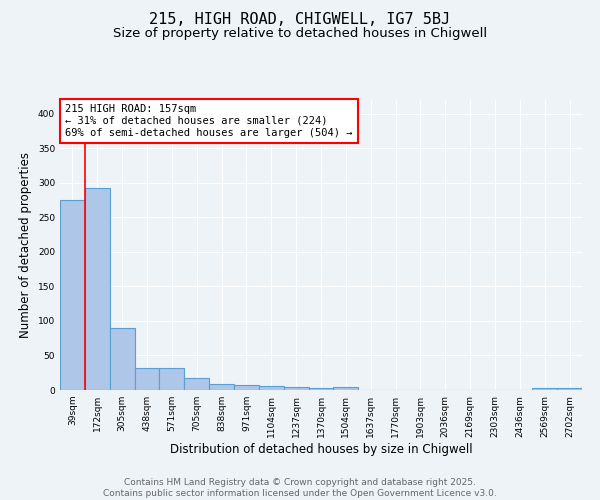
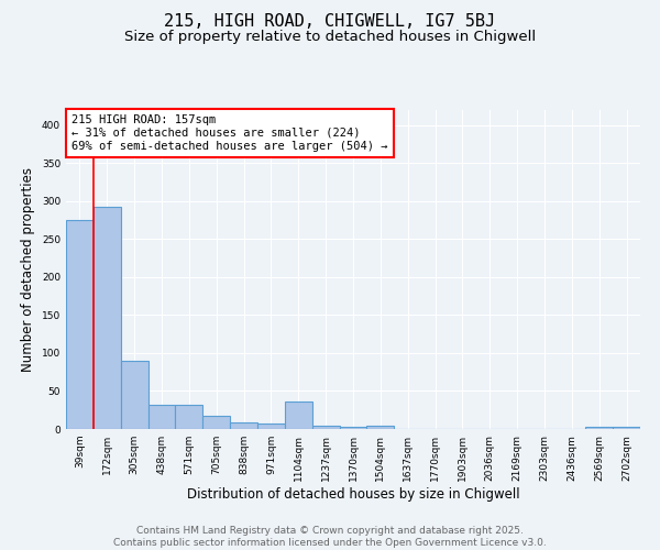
1104sqm: 6 -> 36
